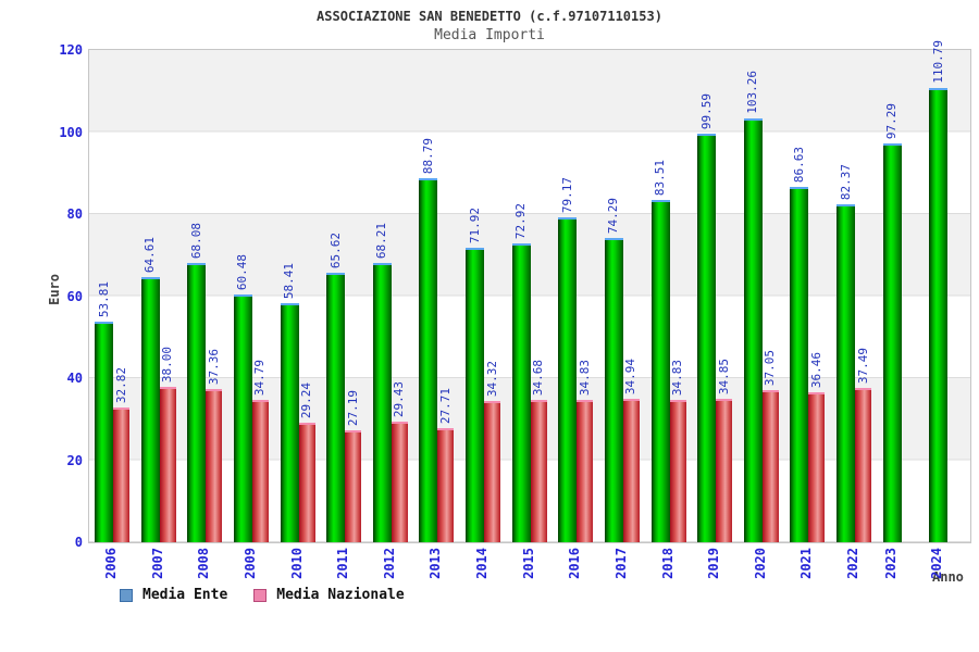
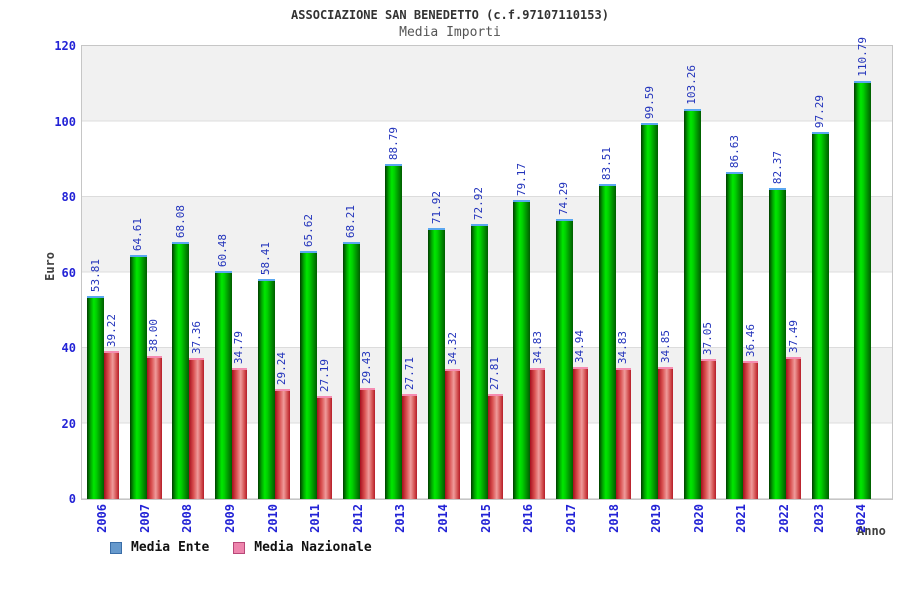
Media Nazionale/2006: 32.82 -> 39.22
Media Nazionale/2015: 34.68 -> 27.81
